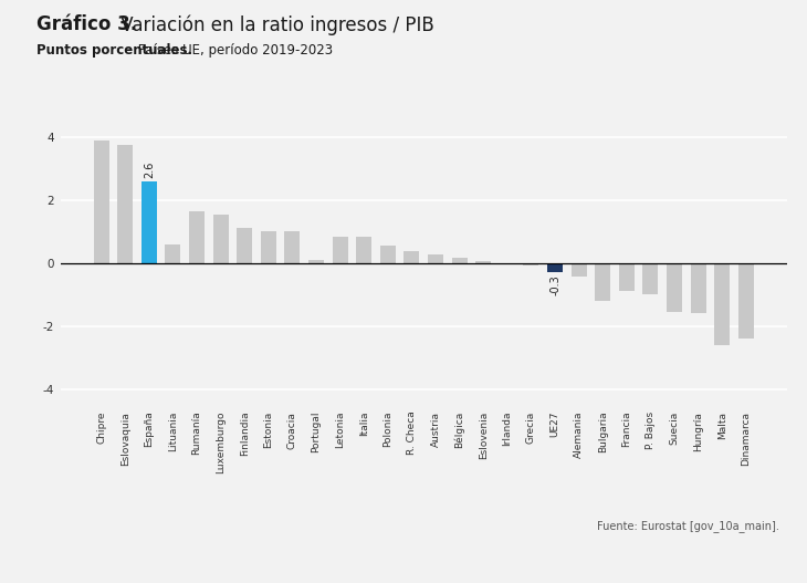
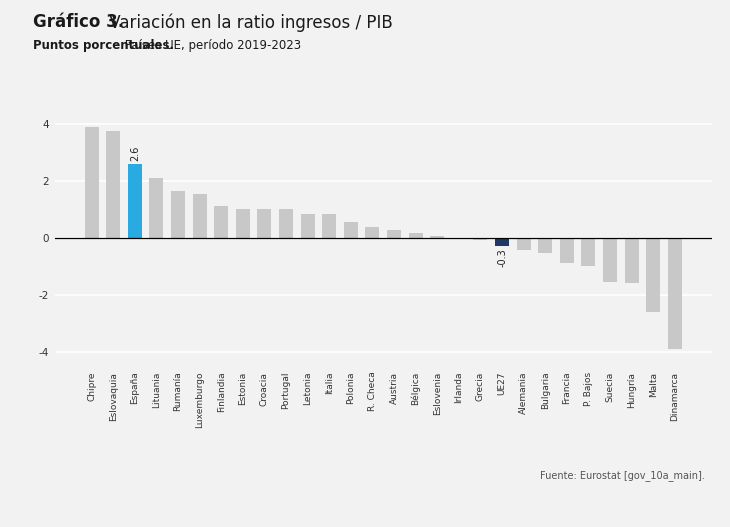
Lituania: 0.60 -> 2.10
Portugal: 0.10 -> 1.00
Bulgaria: -1.20 -> -0.55
Dinamarca: -2.40 -> -3.90
